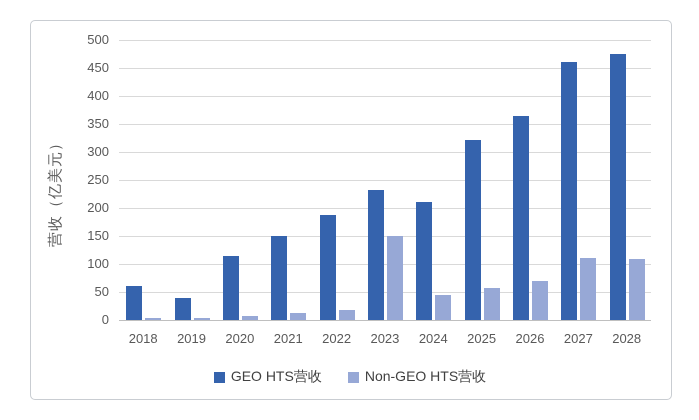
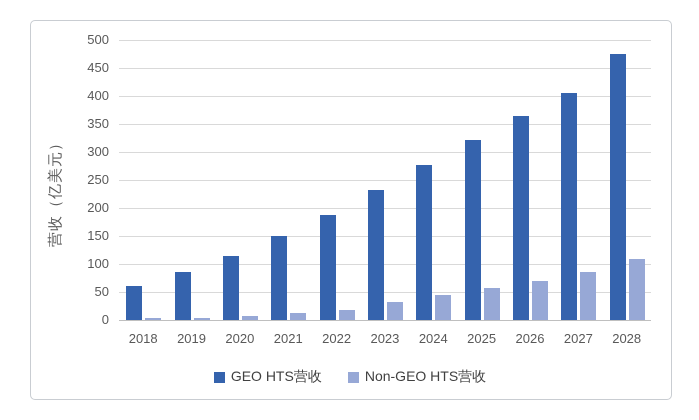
GEO HTS营收/2019: 40 -> 80
Non-GEO HTS营收/2023: 150 -> 30
GEO HTS营收/2024: 210 -> 280
GEO HTS营收/2027: 460 -> 400
Non-GEO HTS营收/2027: 110 -> 90
